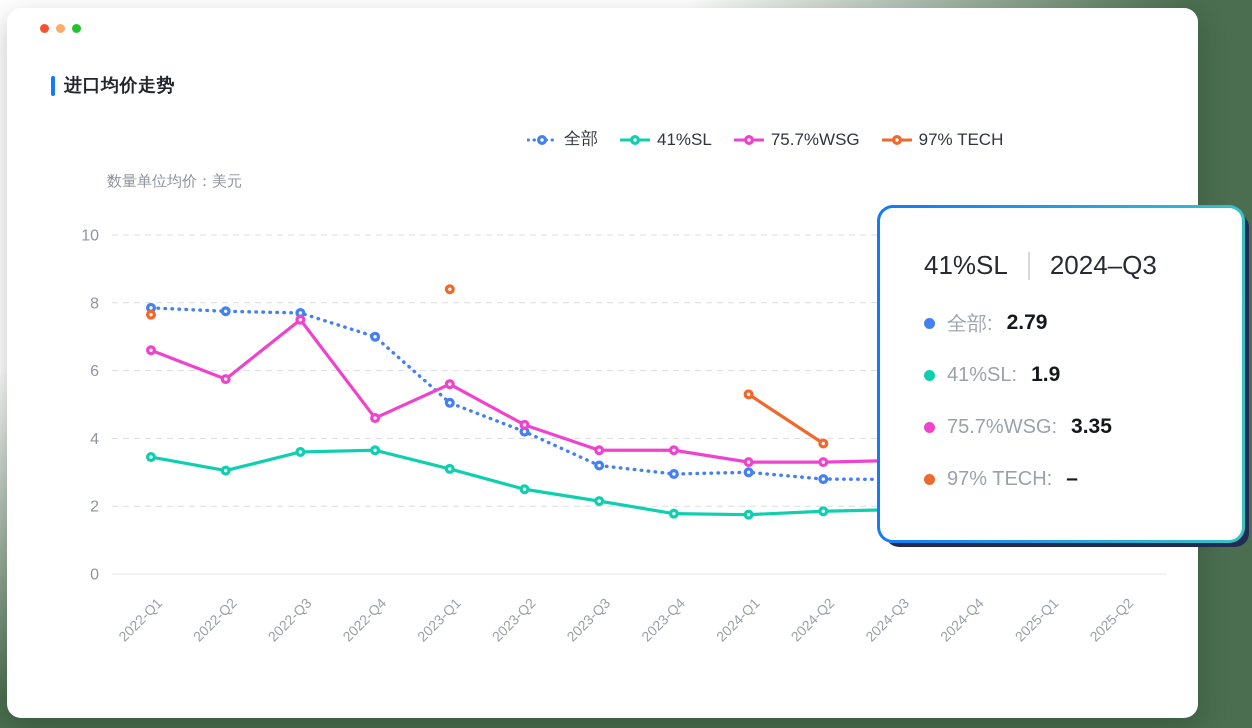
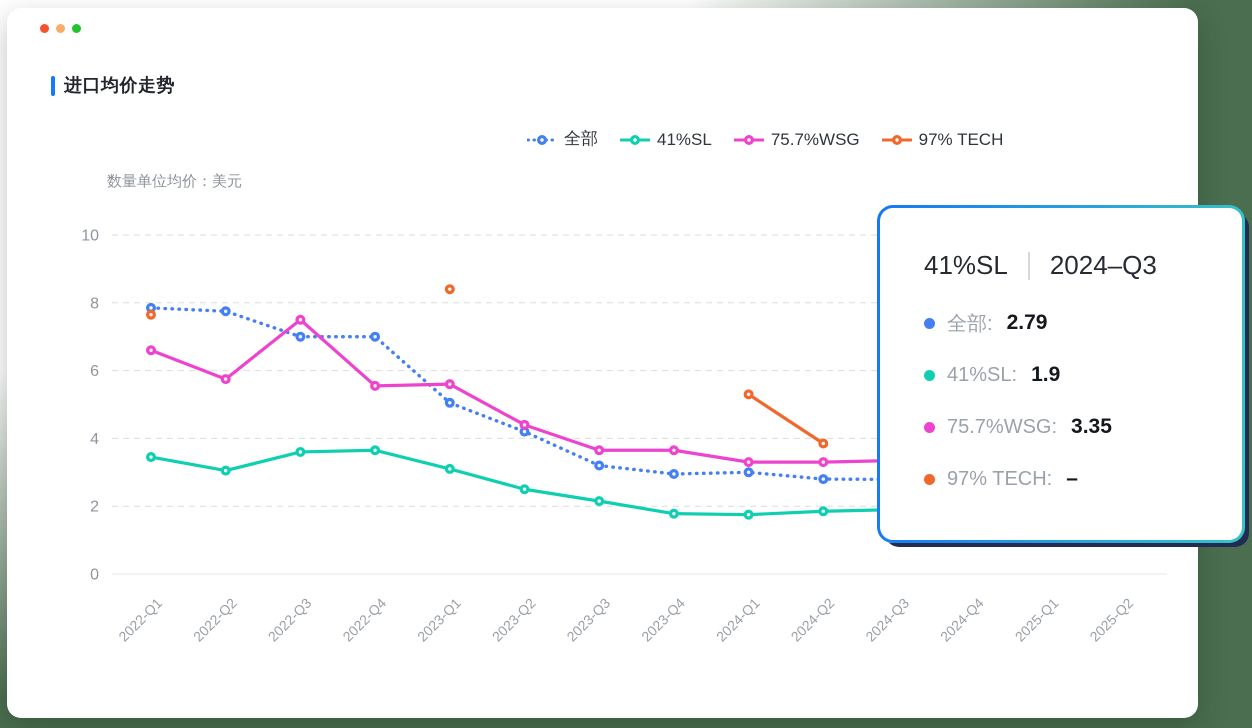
全部/2022-Q3: 7.7 -> 7.0
75.7%WSG/2022-Q4: 4.6 -> 5.5
